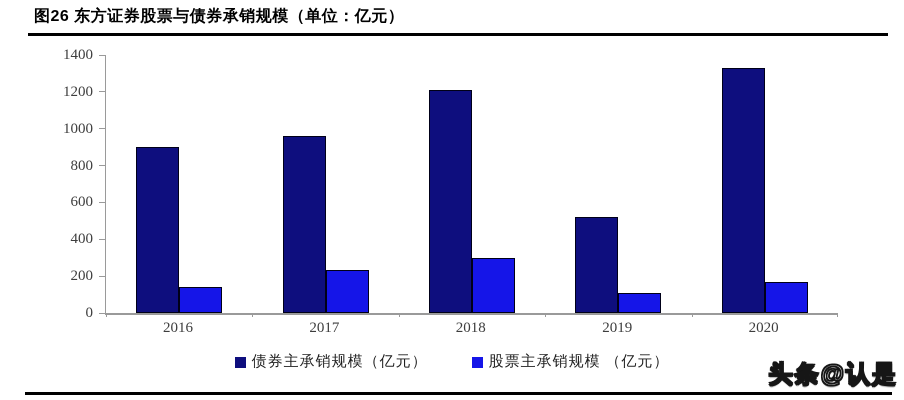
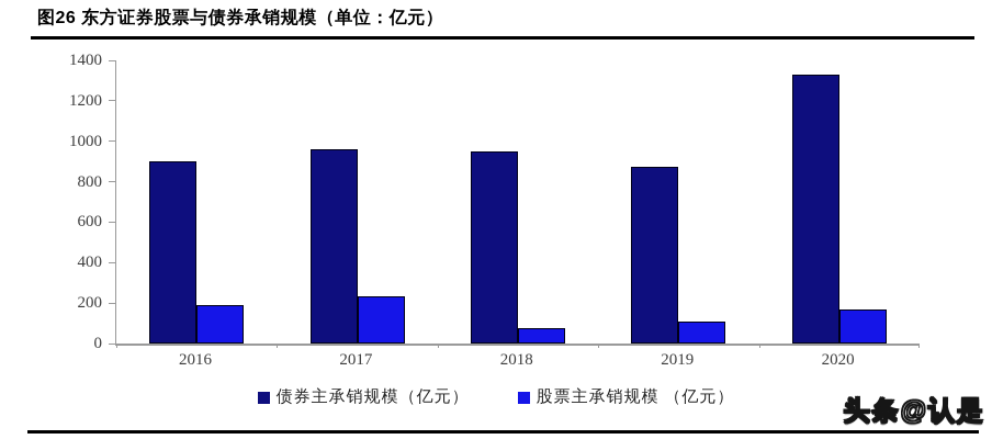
股票主承销规模 （亿元）/2016: 140 -> 190
债券主承销规模（亿元）/2018: 1210 -> 950
股票主承销规模 （亿元）/2018: 300 -> 80
债券主承销规模（亿元）/2019: 520 -> 880
